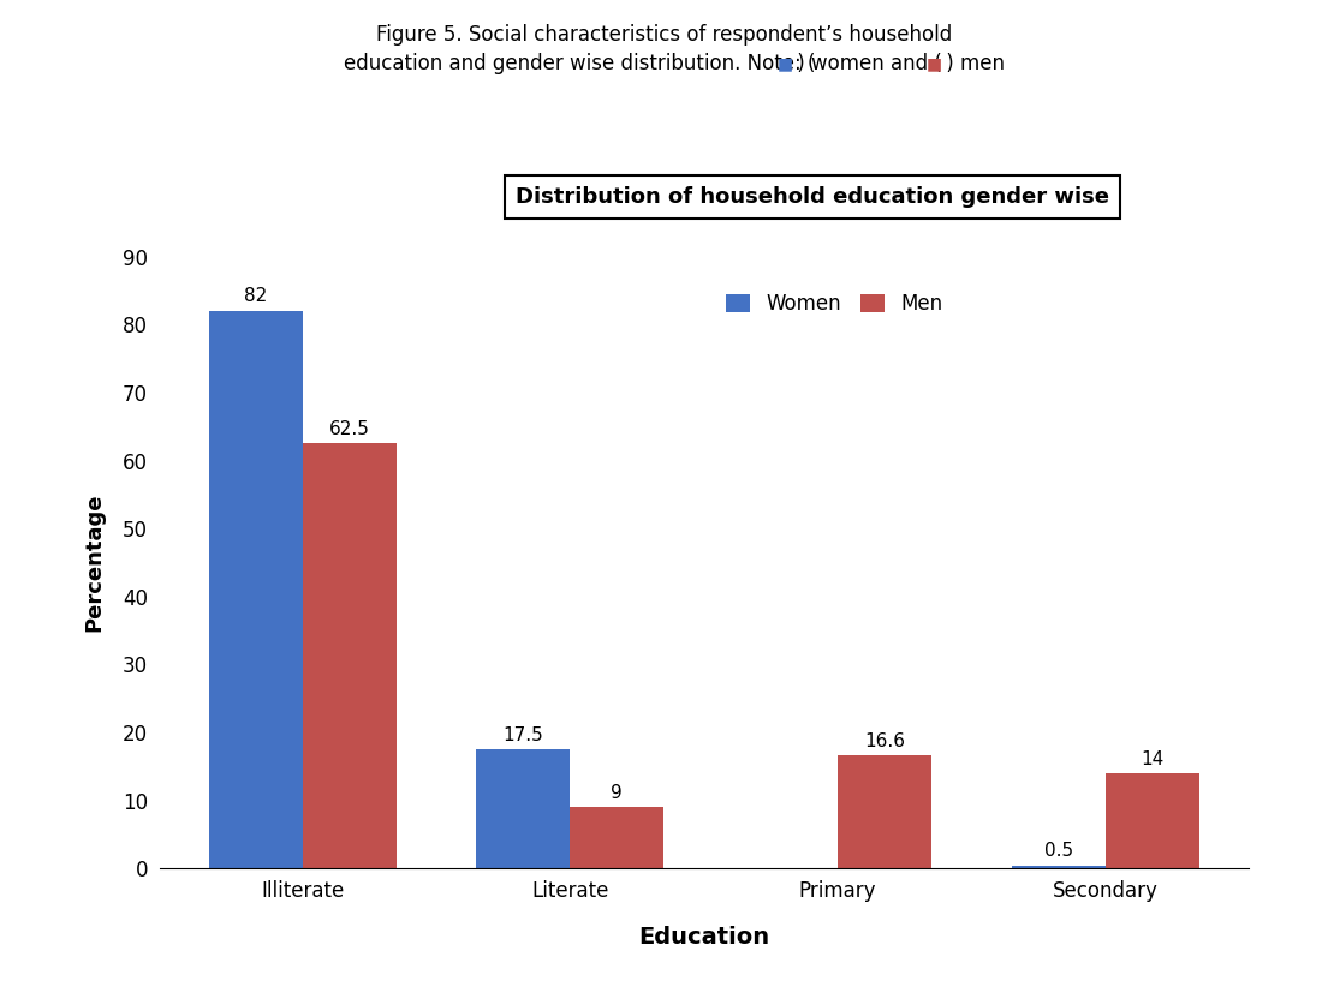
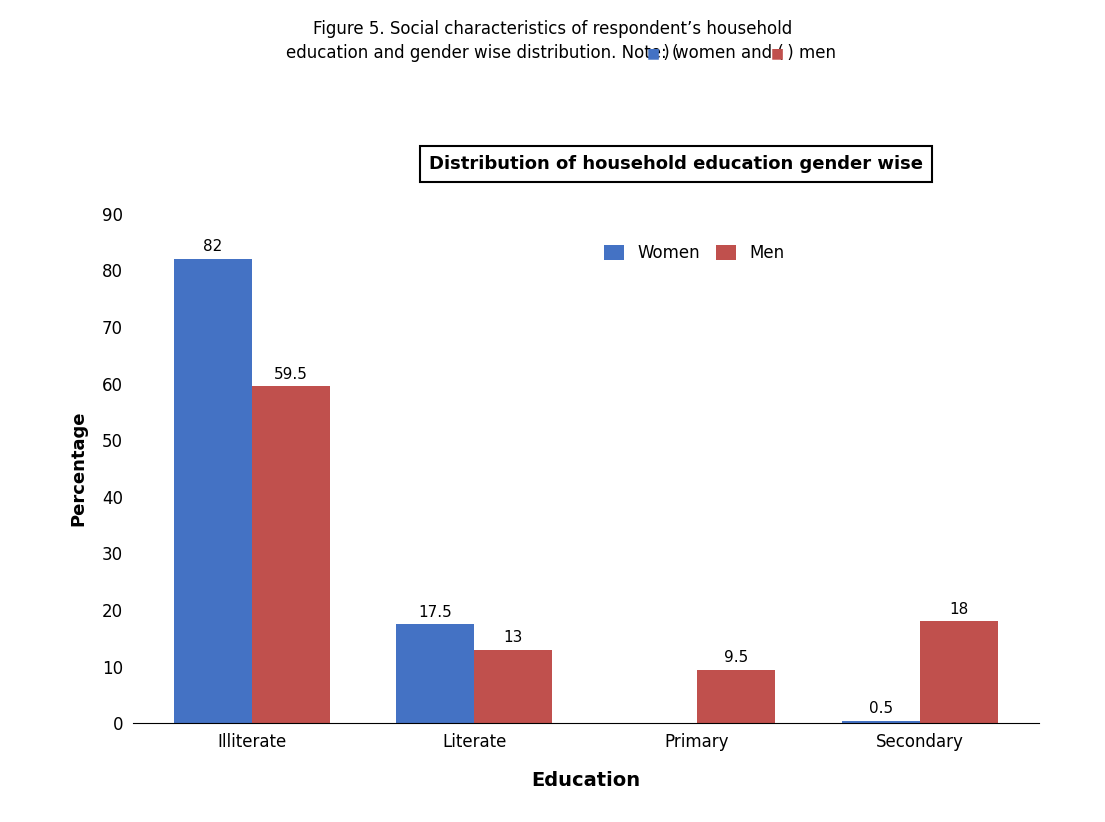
Men/Illiterate: 62.5 -> 59.5
Men/Literate: 9 -> 13
Men/Primary: 16.6 -> 9.5
Men/Secondary: 14 -> 18
